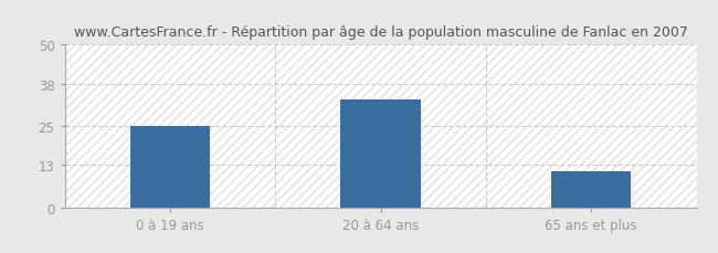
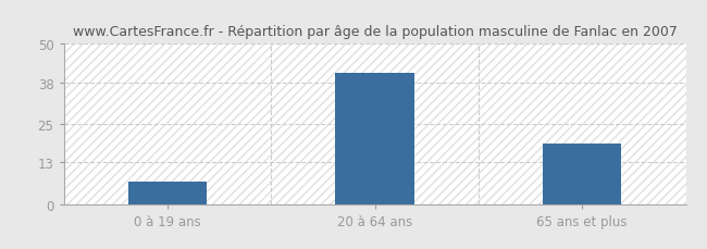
0 à 19 ans: 25 -> 7
20 à 64 ans: 33 -> 41
65 ans et plus: 11 -> 19
